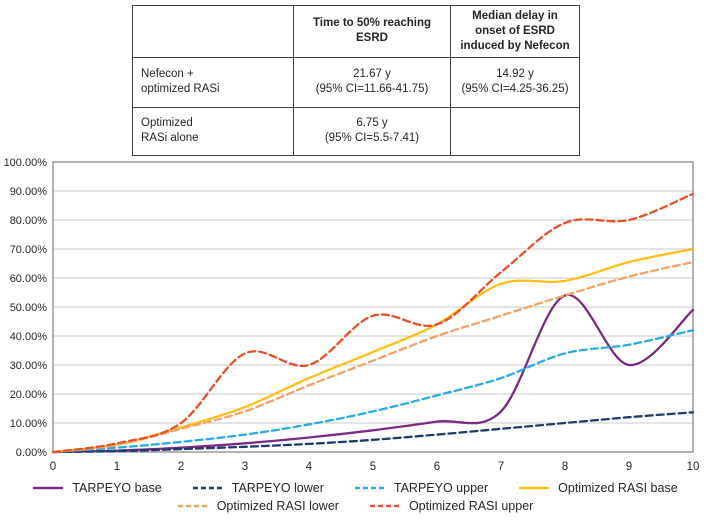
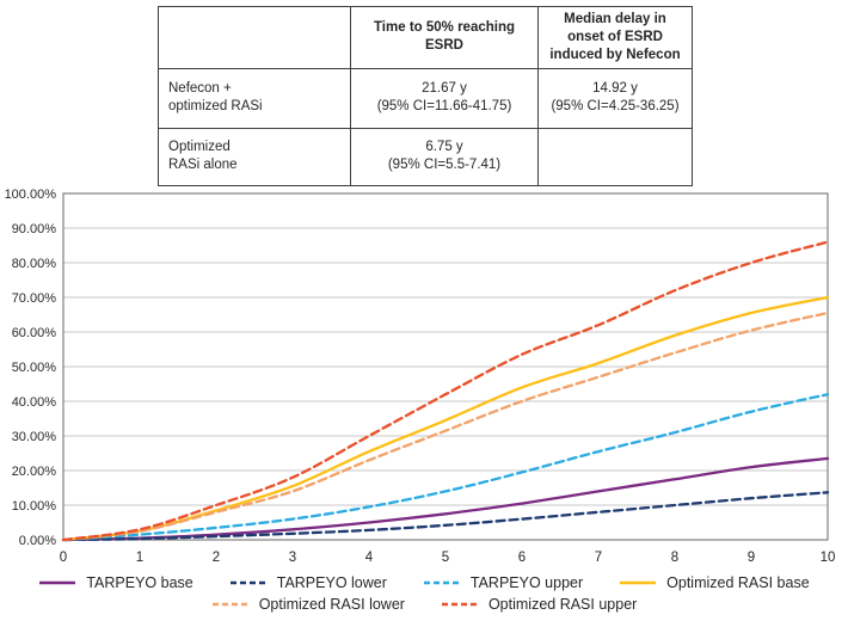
Optimized RASI upper/3: 34% -> 18%
Optimized RASI upper/5: 47% -> 42%
Optimized RASI upper/6: 44% -> 54%
Optimized RASI base/7: 58% -> 51%
TARPEYO base/8: 54% -> 18%
TARPEYO upper/8: 34% -> 31%
Optimized RASI upper/8: 79% -> 72%
TARPEYO base/9: 30% -> 21%
TARPEYO base/10: 49% -> 24%
Optimized RASI upper/10: 89% -> 86%
